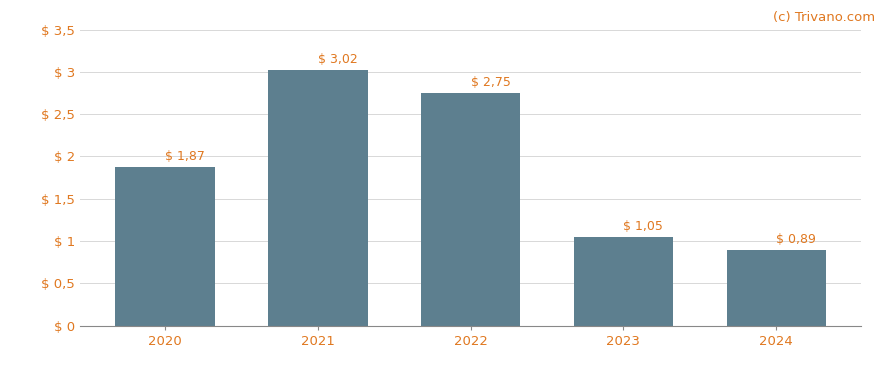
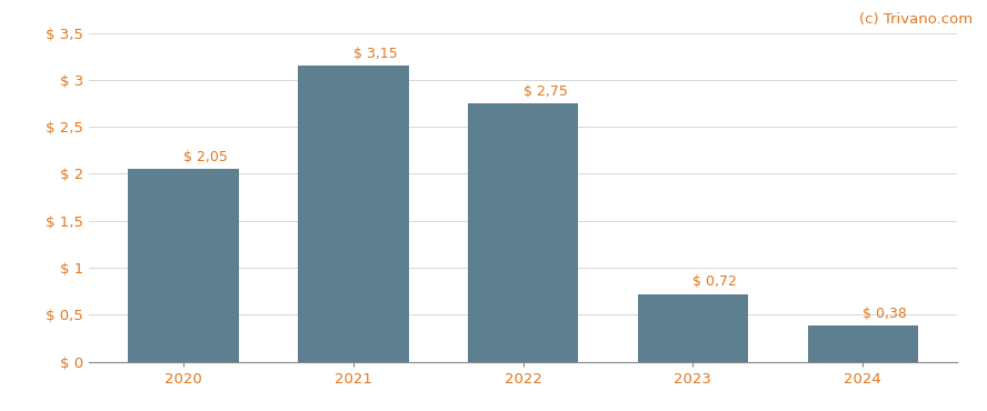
2020: 1,87 -> 2,05
2021: 3,02 -> 3,15
2023: 1,05 -> 0,72
2024: 0,89 -> 0,38
